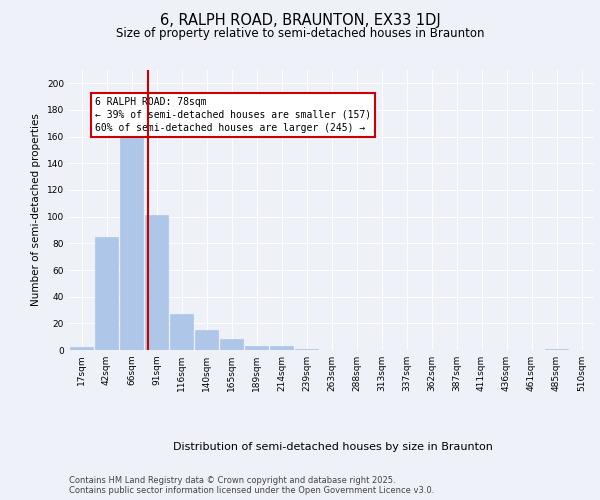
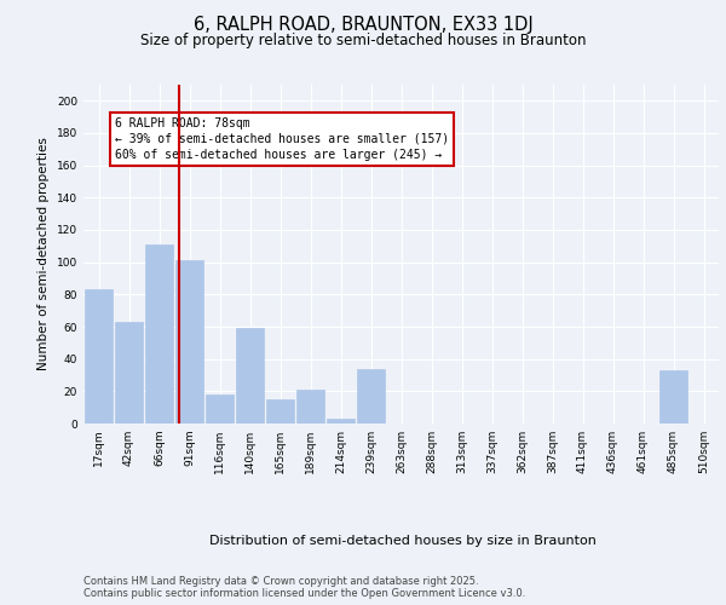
17sqm: 2 -> 83
42sqm: 85 -> 63
66sqm: 161 -> 111
116sqm: 27 -> 18
140sqm: 15 -> 59
165sqm: 8 -> 15
189sqm: 3 -> 21
239sqm: 1 -> 34
485sqm: 1 -> 33
